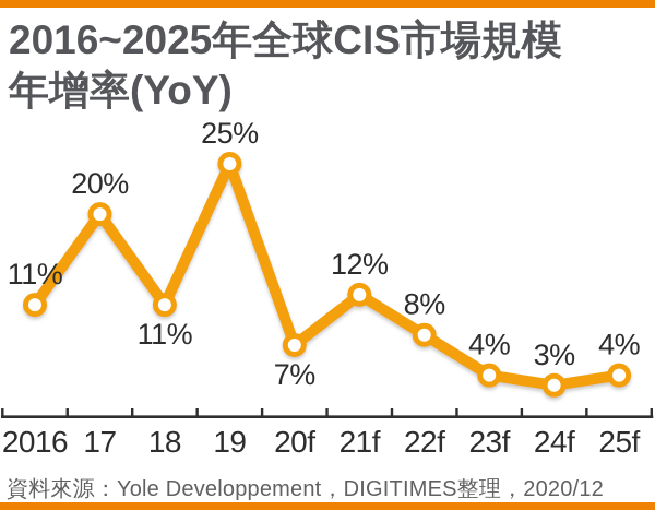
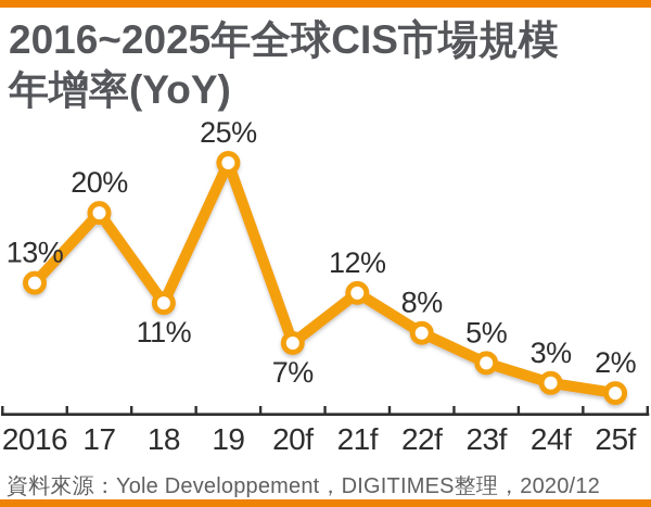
2016: 11% -> 13%
23f: 4% -> 5%
25f: 4% -> 2%
